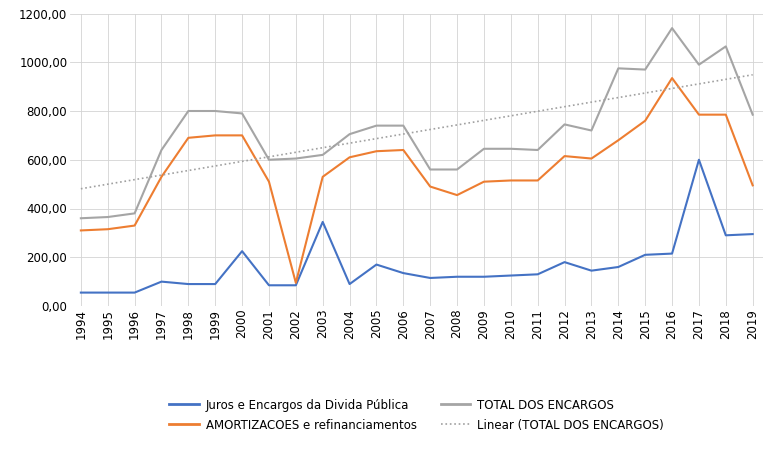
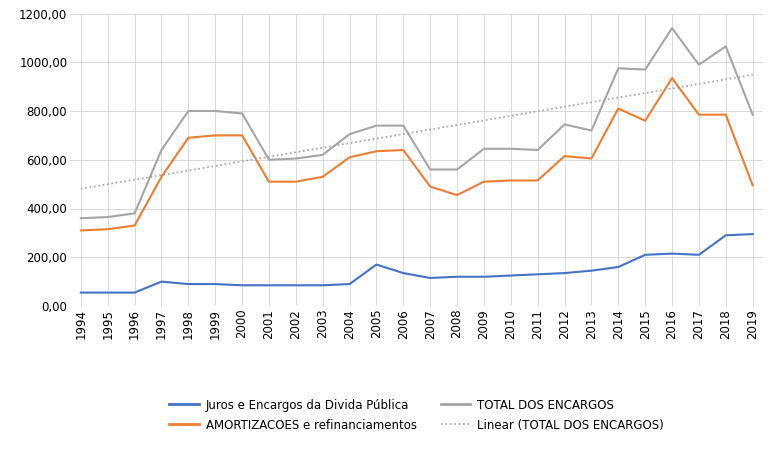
Juros e Encargos da Divida Pública/2000: 225 -> 85
AMORTIZACOES e refinanciamentos/2002: 95 -> 510
Juros e Encargos da Divida Pública/2003: 345 -> 85
Juros e Encargos da Divida Pública/2012: 180 -> 135
AMORTIZACOES e refinanciamentos/2014: 680 -> 810
Juros e Encargos da Divida Pública/2017: 600 -> 210
